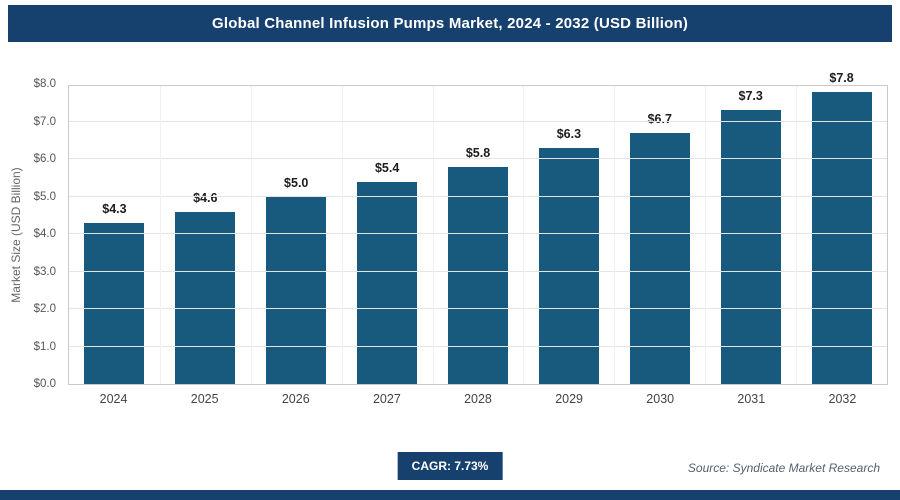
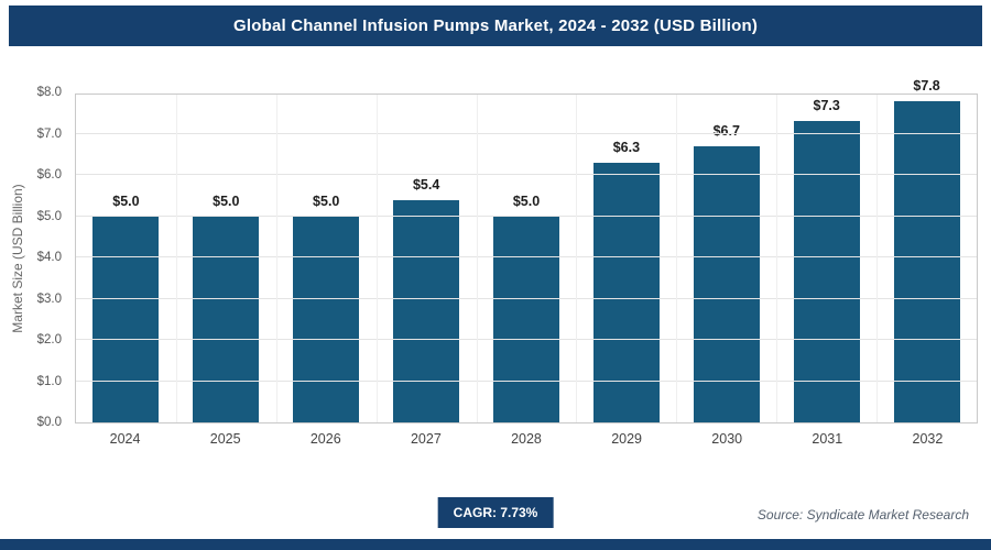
2024: $4.3 -> $5.0
2025: $4.6 -> $5.0
2028: $5.8 -> $5.0
